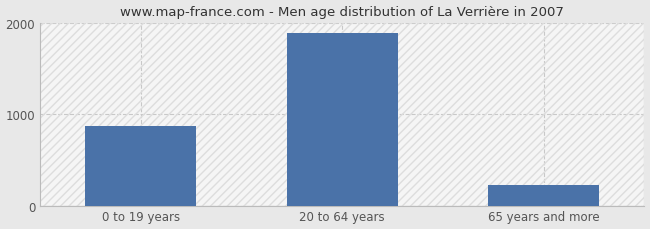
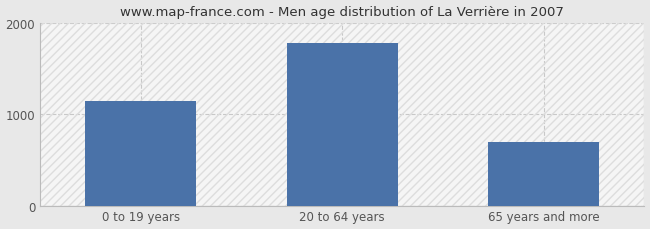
0 to 19 years: 870 -> 1140
20 to 64 years: 1890 -> 1780
65 years and more: 230 -> 700
